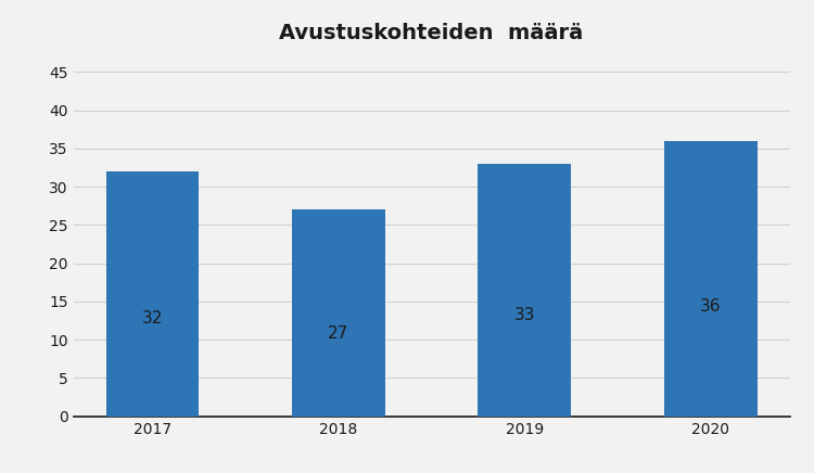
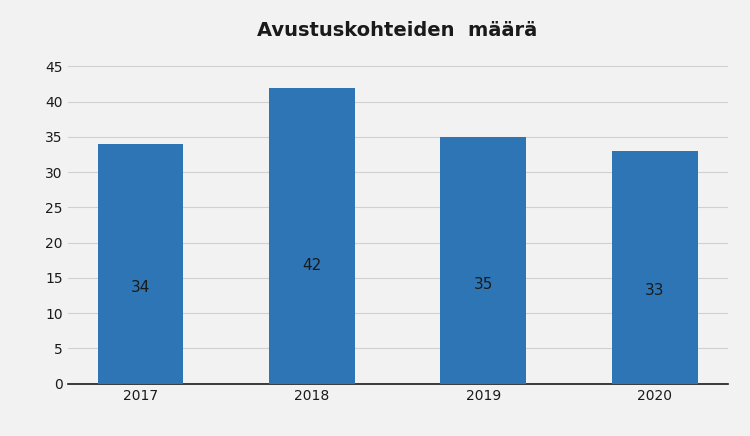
2017: 32 -> 34
2018: 27 -> 42
2019: 33 -> 35
2020: 36 -> 33
